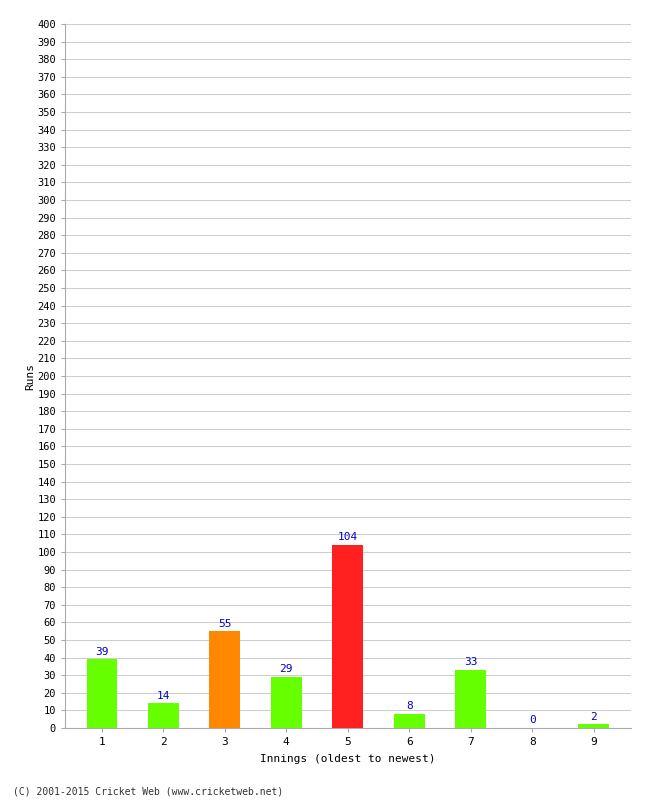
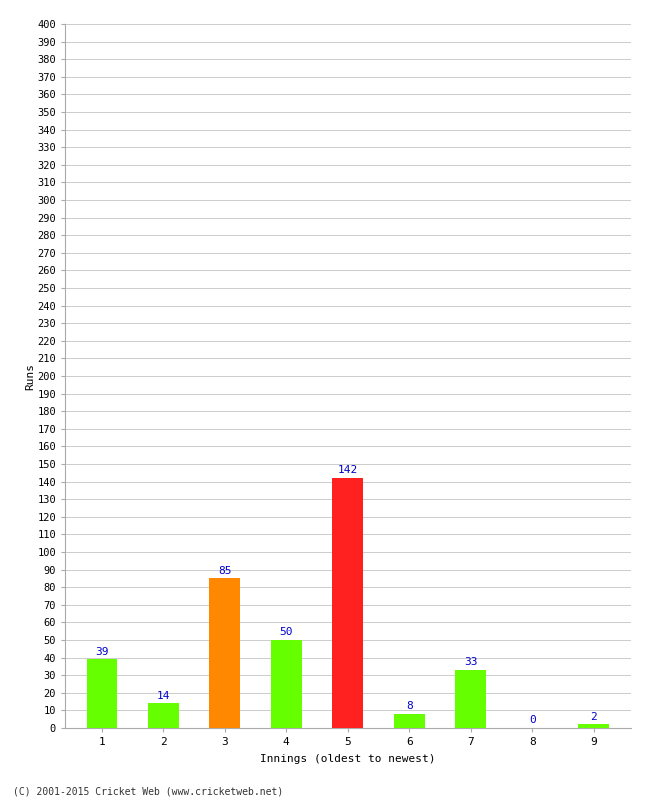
3: 55 -> 85
4: 29 -> 50
5: 104 -> 142
